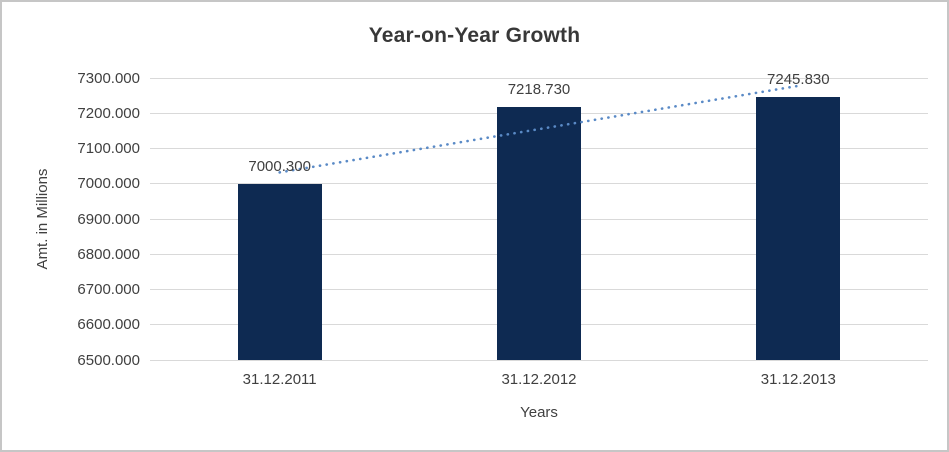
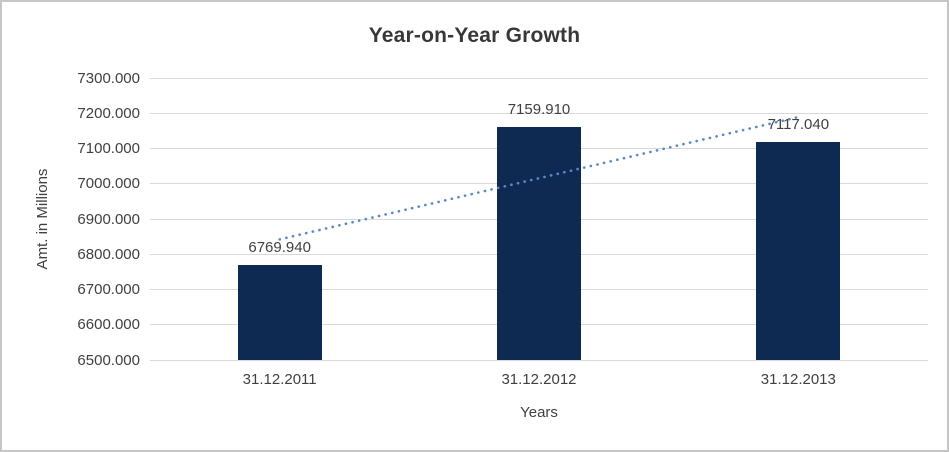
31.12.2011: 7000.300 -> 6769.940
31.12.2012: 7218.730 -> 7159.910
31.12.2013: 7245.830 -> 7117.040
